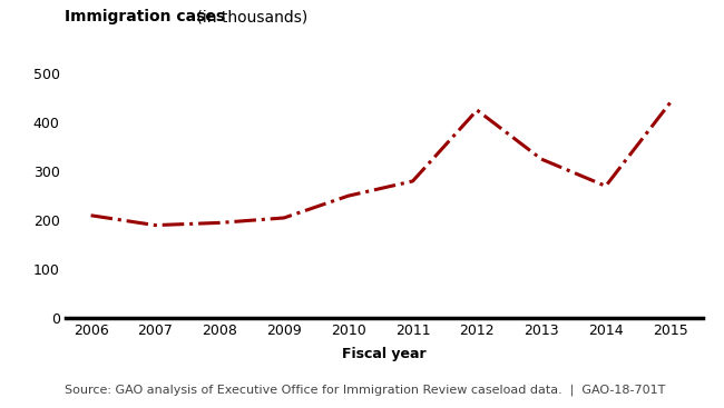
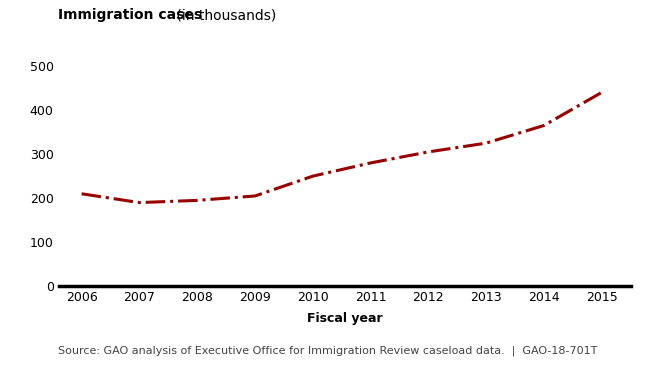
2012: 425 -> 305
2014: 270 -> 365
